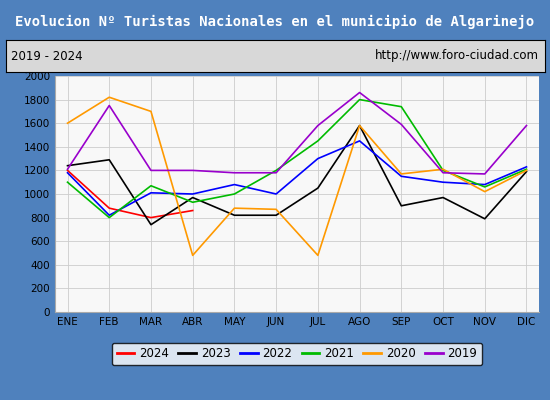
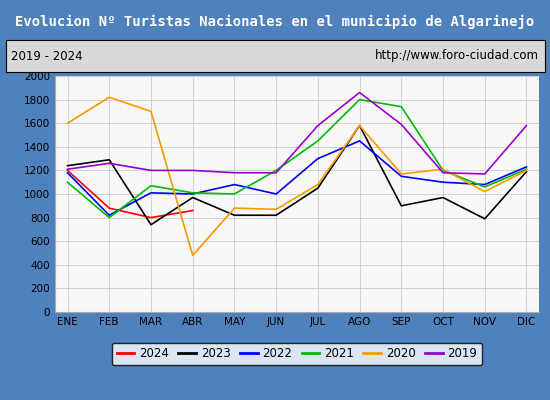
2019/FEB: 1750 -> 1260
2021/ABR: 930 -> 1010
2020/JUL: 480 -> 1080
